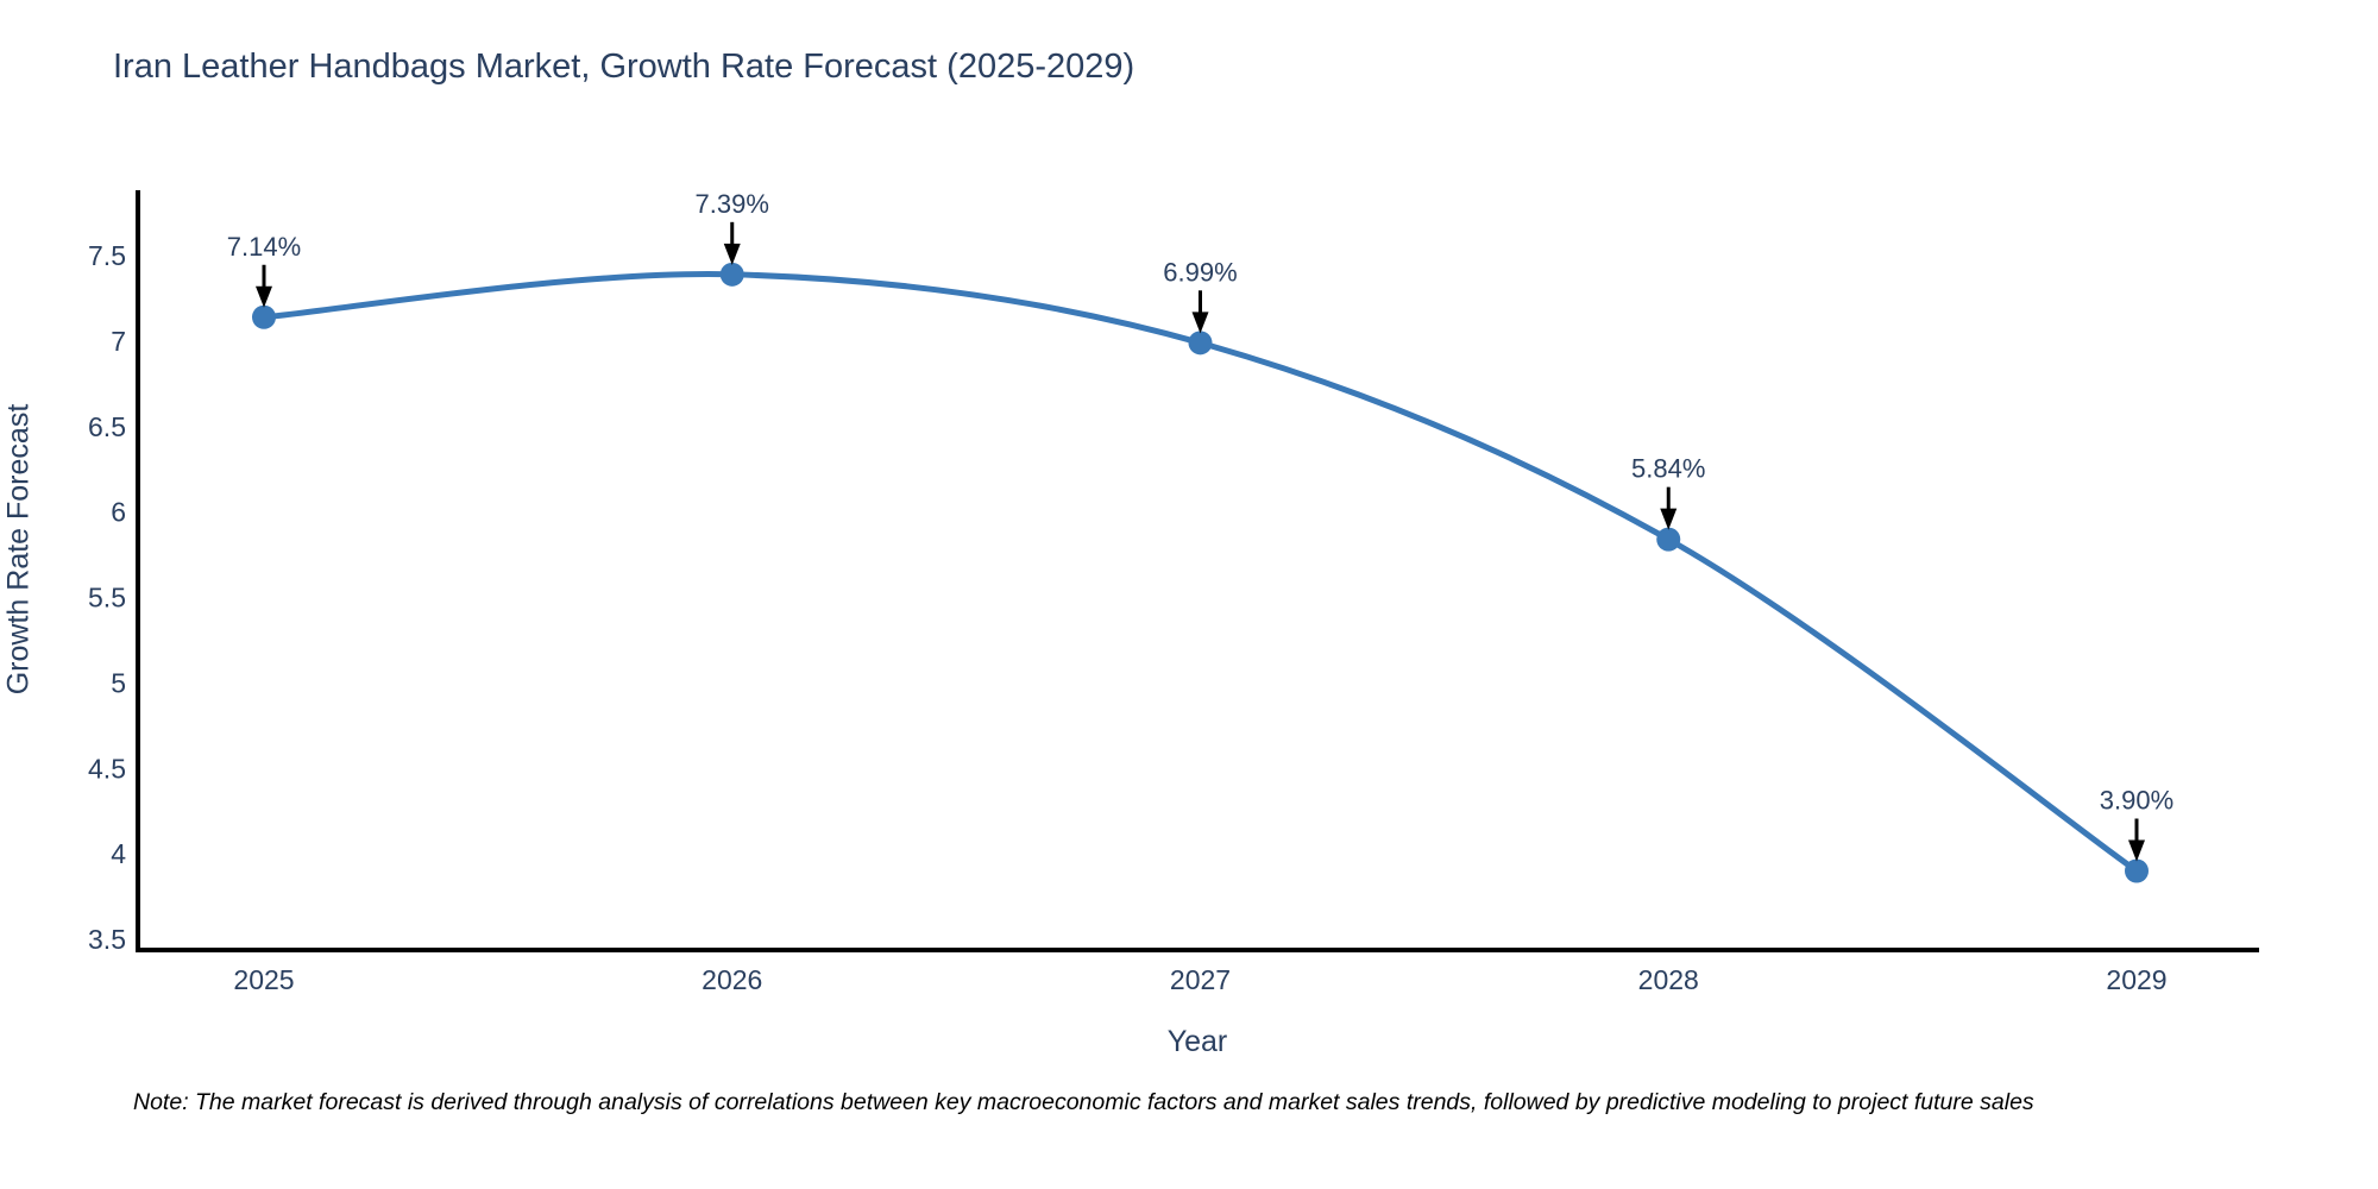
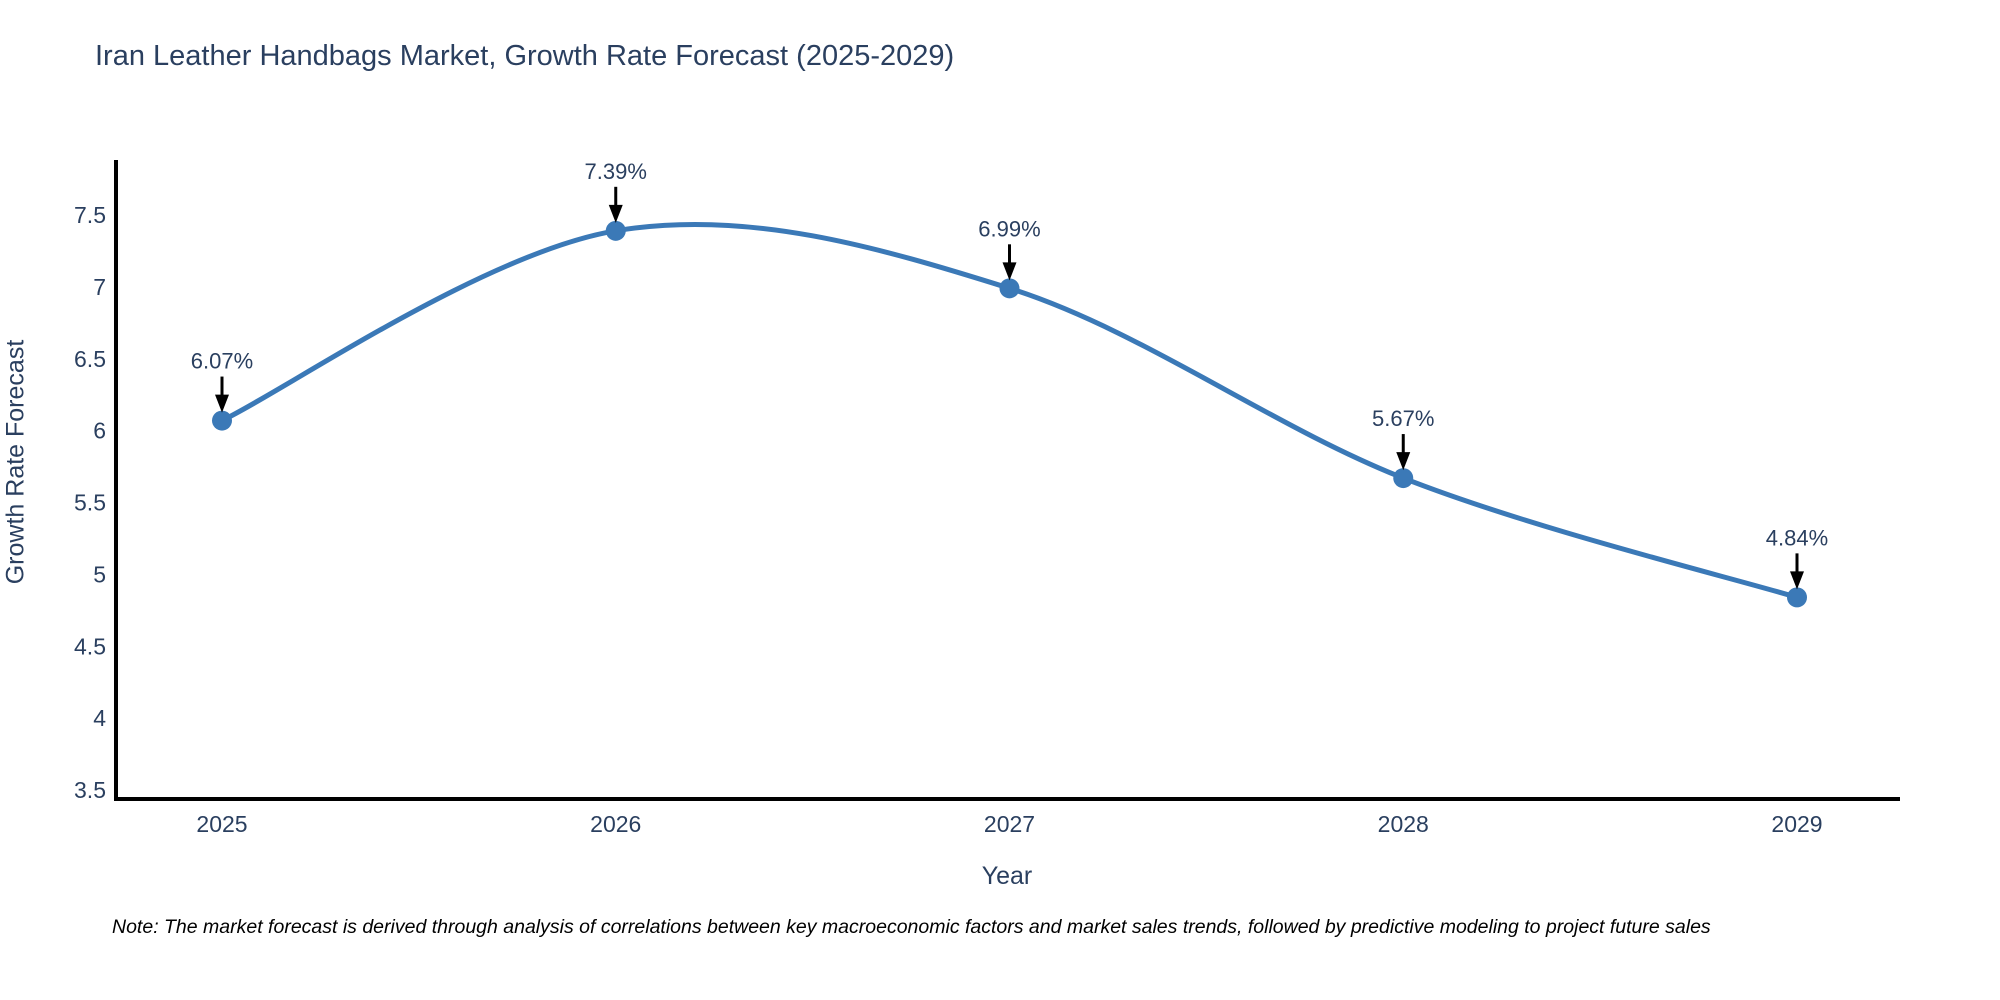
2025: 7.14% -> 6.07%
2028: 5.84% -> 5.67%
2029: 3.90% -> 4.84%
